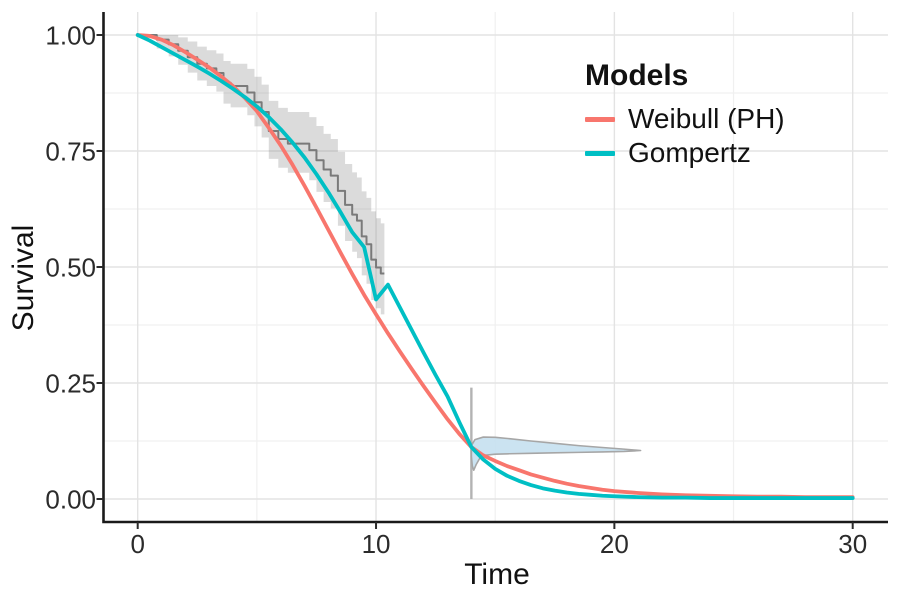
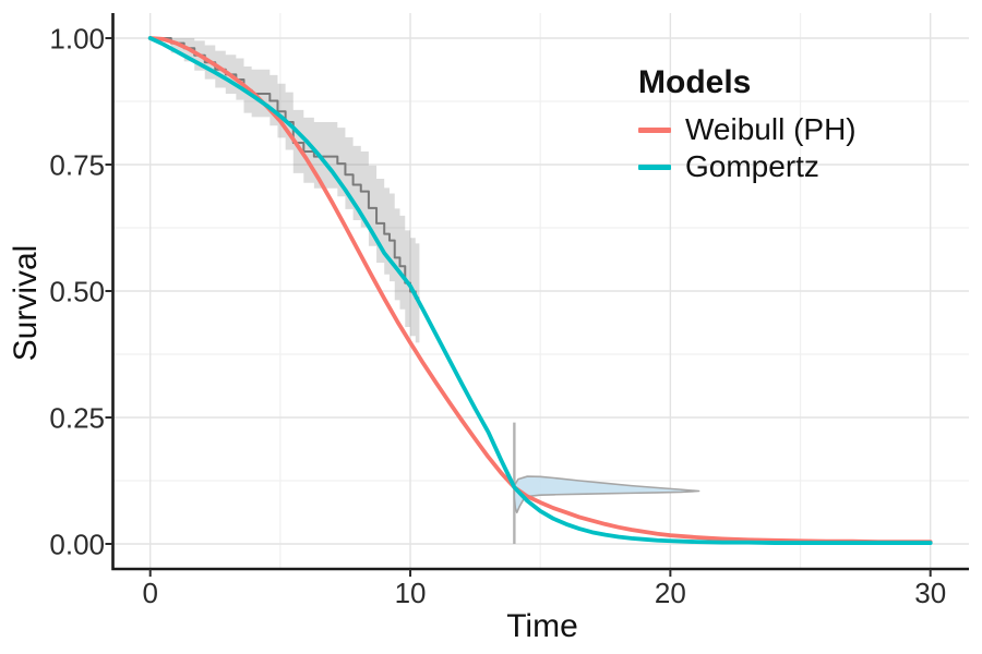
Gompertz/10: 0.43 -> 0.51
